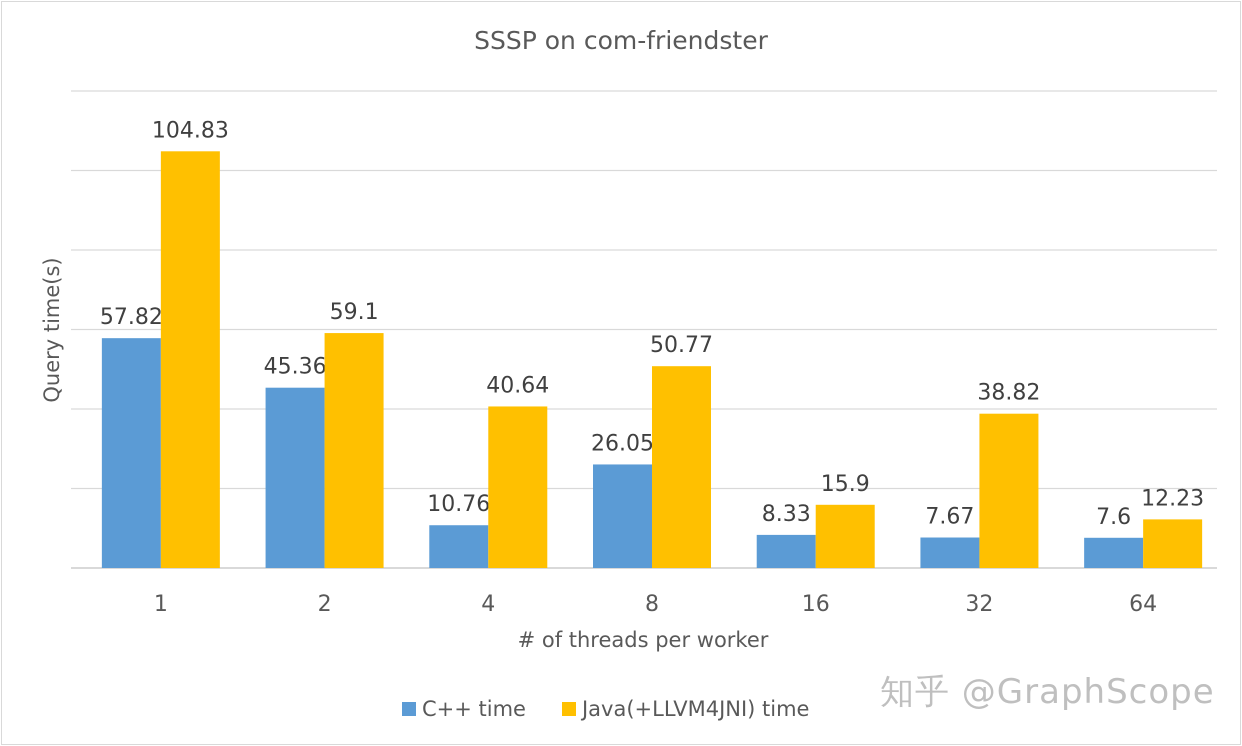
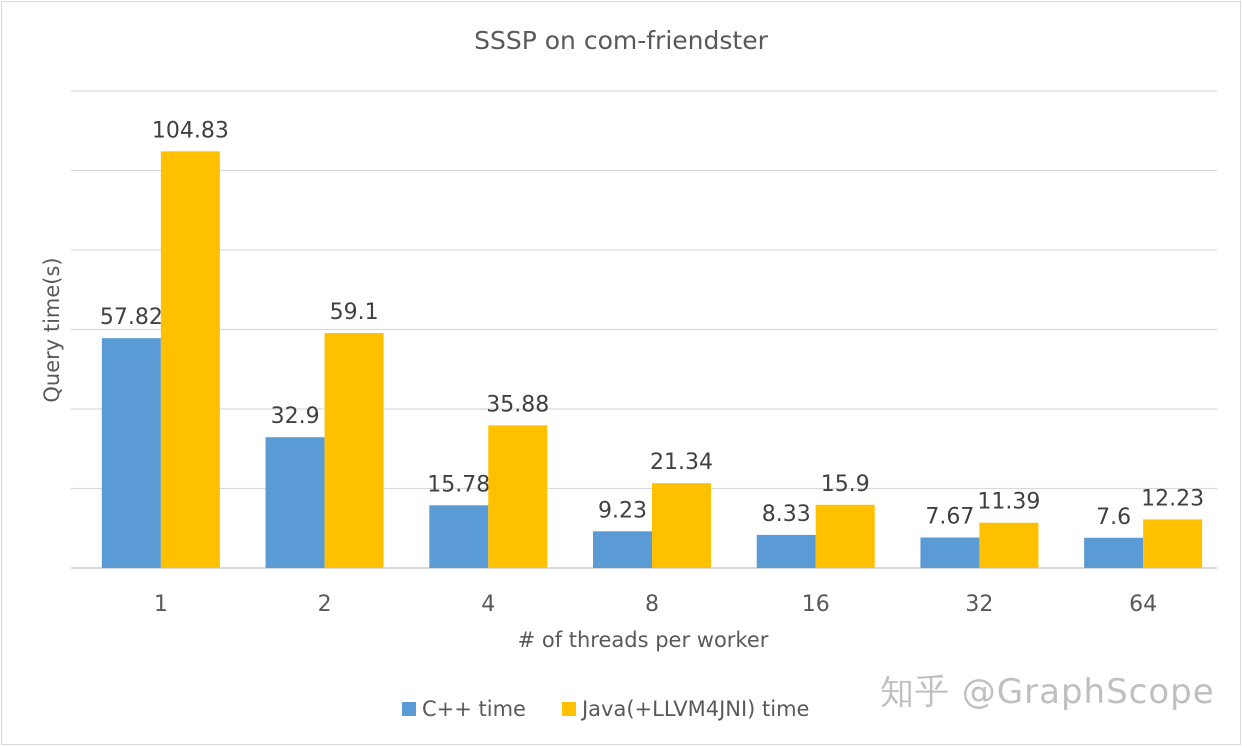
C++ time/2: 45.36 -> 32.9
C++ time/4: 10.76 -> 15.78
Java(+LLVM4JNI) time/4: 40.64 -> 35.88
C++ time/8: 26.05 -> 9.23
Java(+LLVM4JNI) time/8: 50.77 -> 21.34
Java(+LLVM4JNI) time/32: 38.82 -> 11.39
